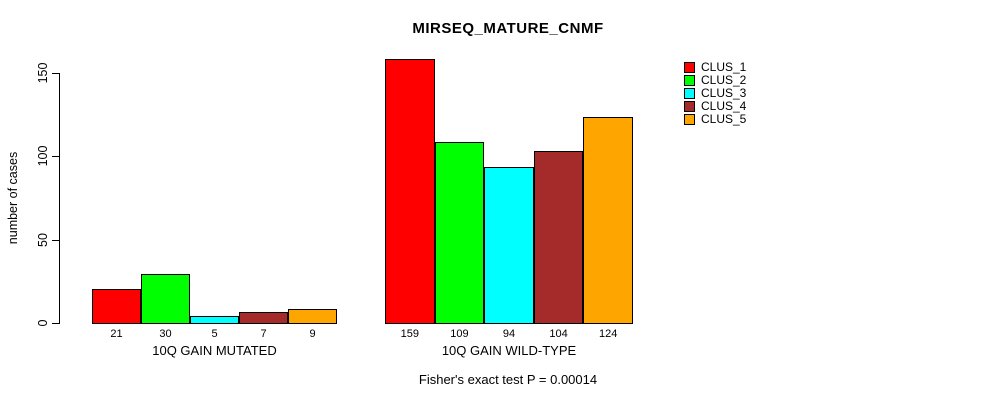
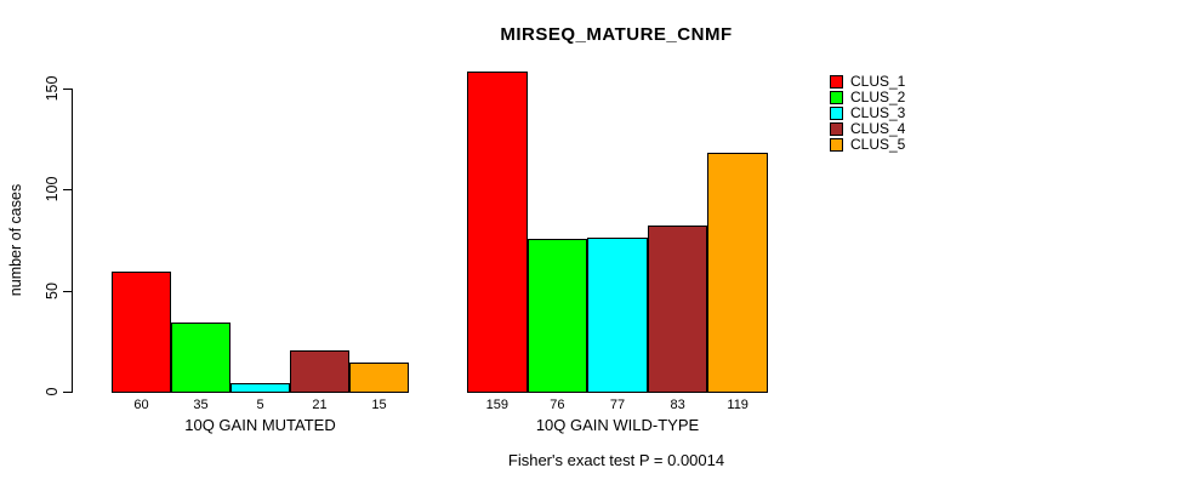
CLUS_1/10Q GAIN MUTATED: 21 -> 60
CLUS_2/10Q GAIN MUTATED: 30 -> 35
CLUS_4/10Q GAIN MUTATED: 7 -> 21
CLUS_5/10Q GAIN MUTATED: 9 -> 15
CLUS_2/10Q GAIN WILD-TYPE: 109 -> 76
CLUS_3/10Q GAIN WILD-TYPE: 94 -> 77
CLUS_4/10Q GAIN WILD-TYPE: 104 -> 83
CLUS_5/10Q GAIN WILD-TYPE: 124 -> 119
